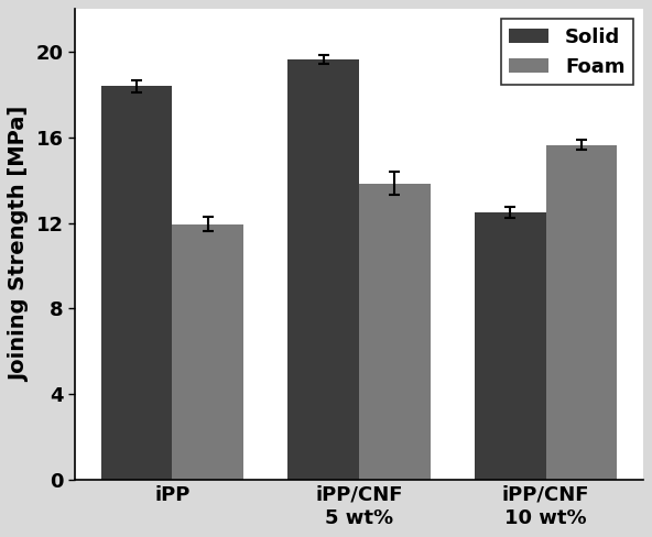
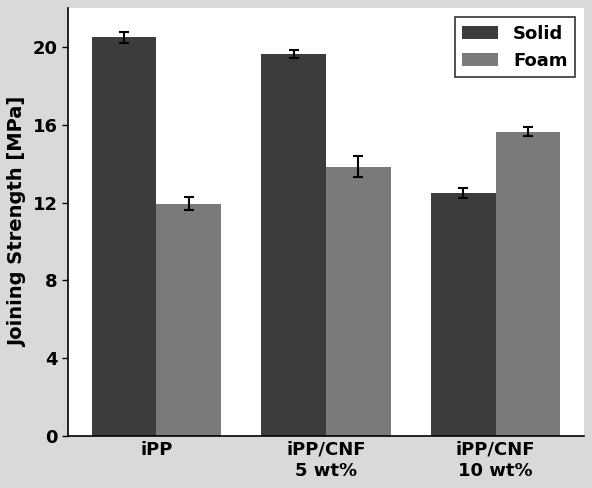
Solid/iPP: 18.4 -> 20.5
